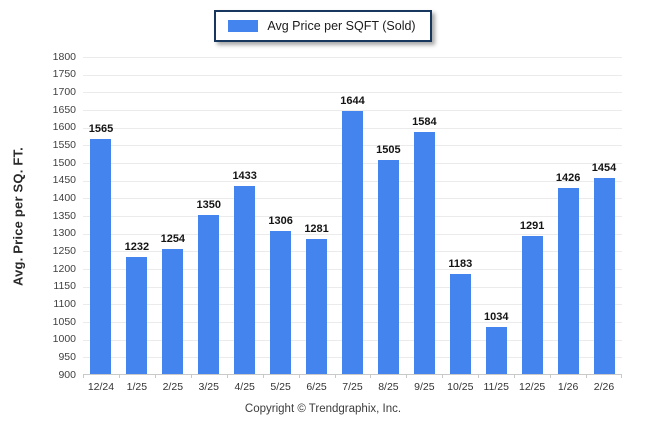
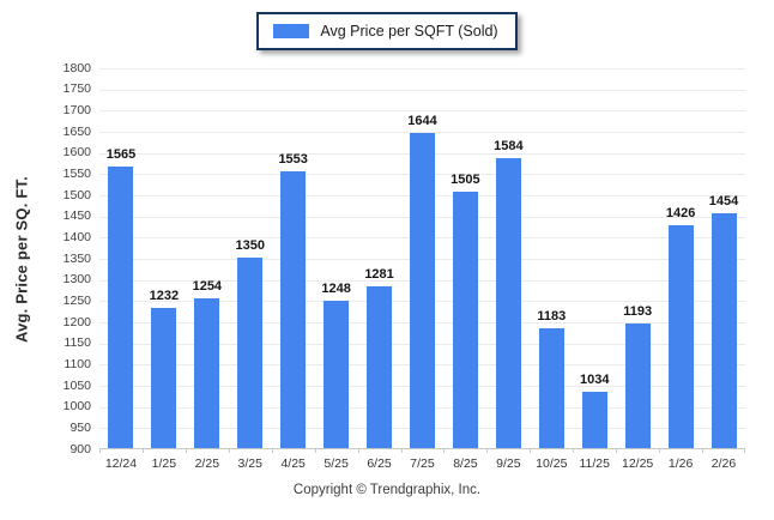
4/25: 1433 -> 1553
5/25: 1306 -> 1248
12/25: 1291 -> 1193
